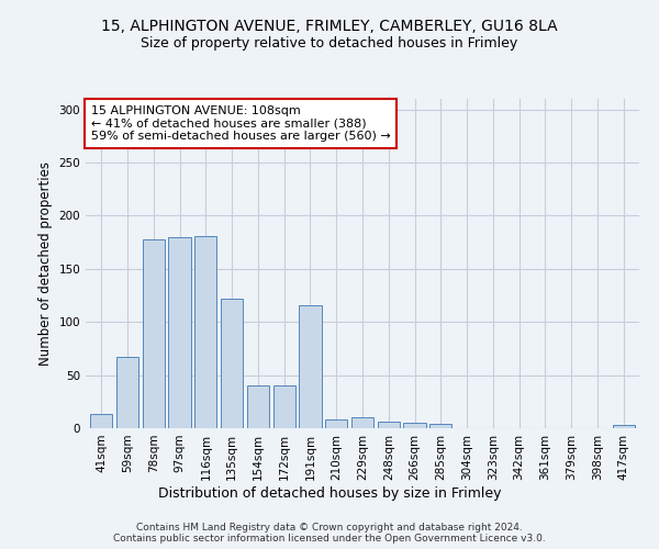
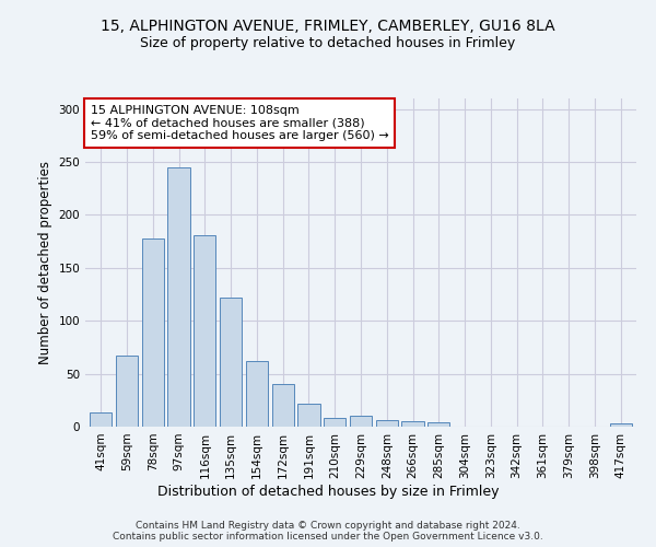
97sqm: 180 -> 245
154sqm: 40 -> 62
191sqm: 116 -> 22
